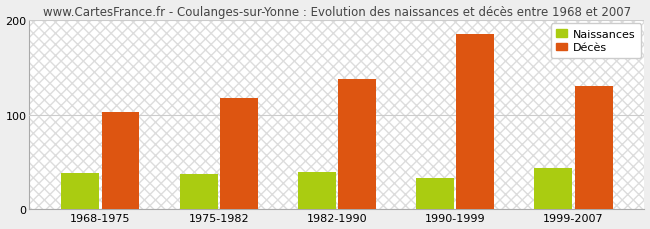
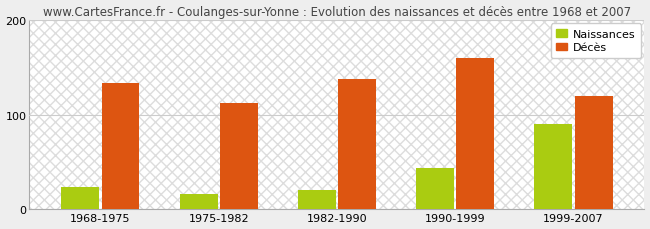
Naissances/1968-1975: 38 -> 24
Décès/1968-1975: 103 -> 134
Naissances/1975-1982: 37 -> 16
Décès/1975-1982: 118 -> 112
Naissances/1982-1990: 39 -> 20
Naissances/1990-1999: 33 -> 44
Décès/1990-1999: 185 -> 160
Naissances/1999-2007: 44 -> 90
Décès/1999-2007: 130 -> 120
